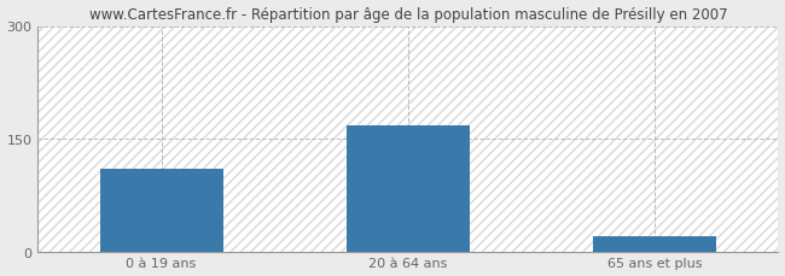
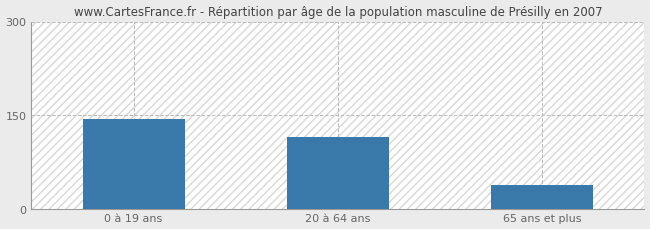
0 à 19 ans: 110 -> 144
20 à 64 ans: 168 -> 114
65 ans et plus: 20 -> 38
